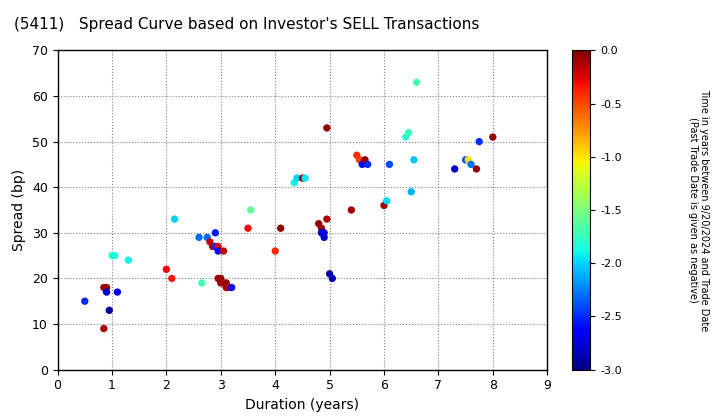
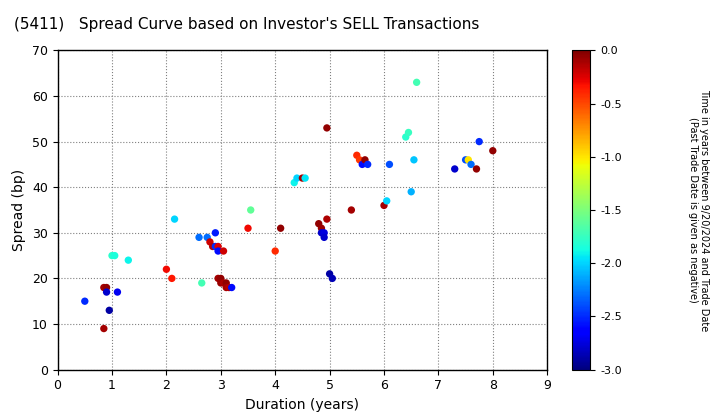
8: 51 -> 48
